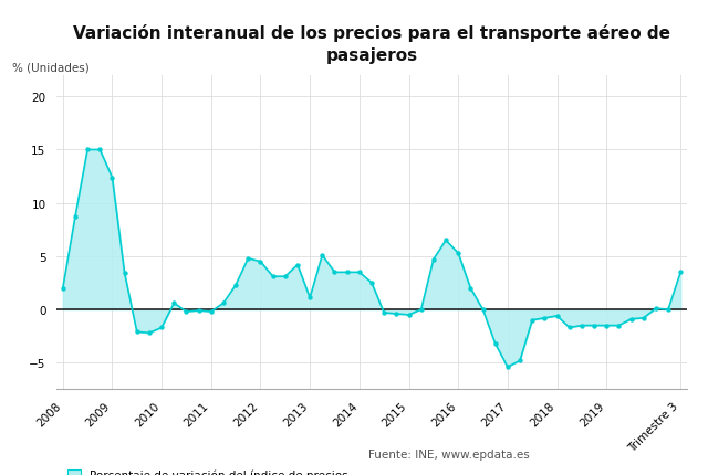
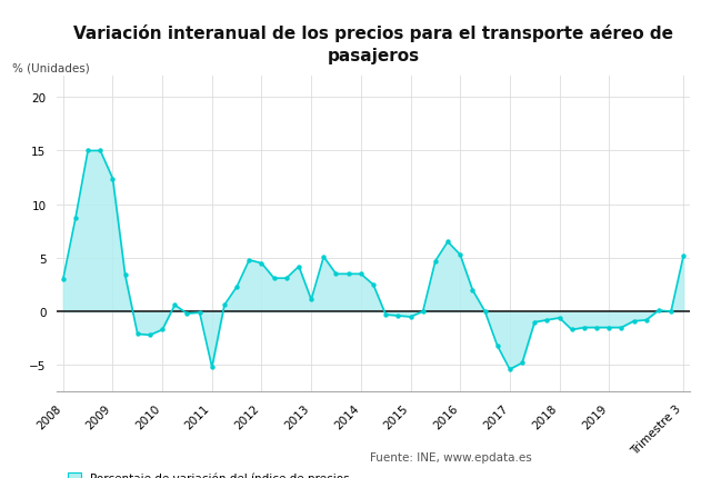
2008: 2.0 -> 3.0
2011: -0.2 -> -5.2
Trimestre 3: 3.5 -> 5.2
